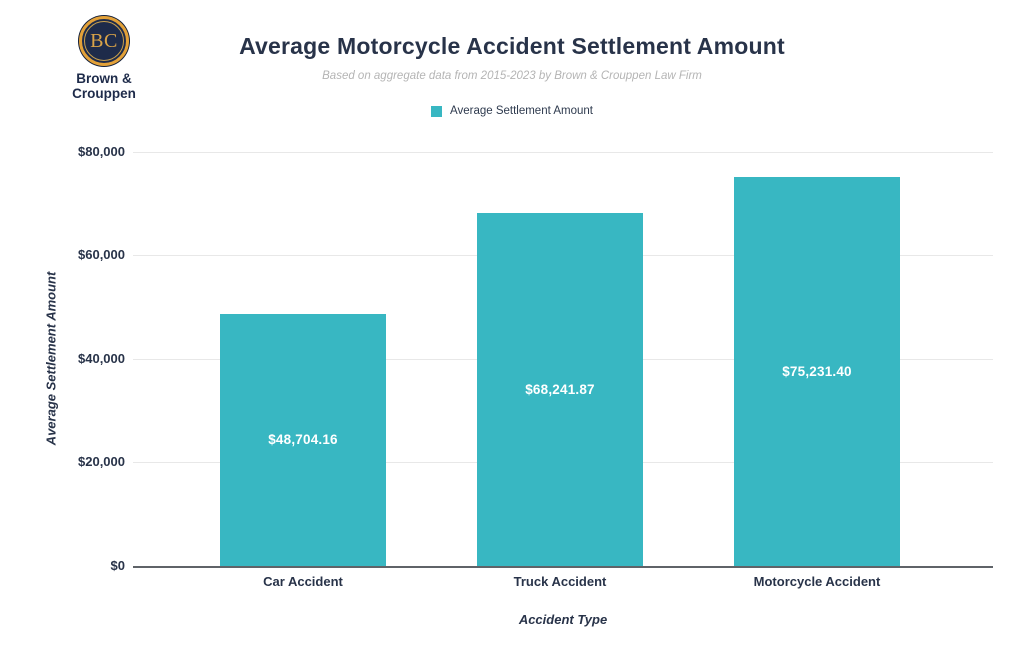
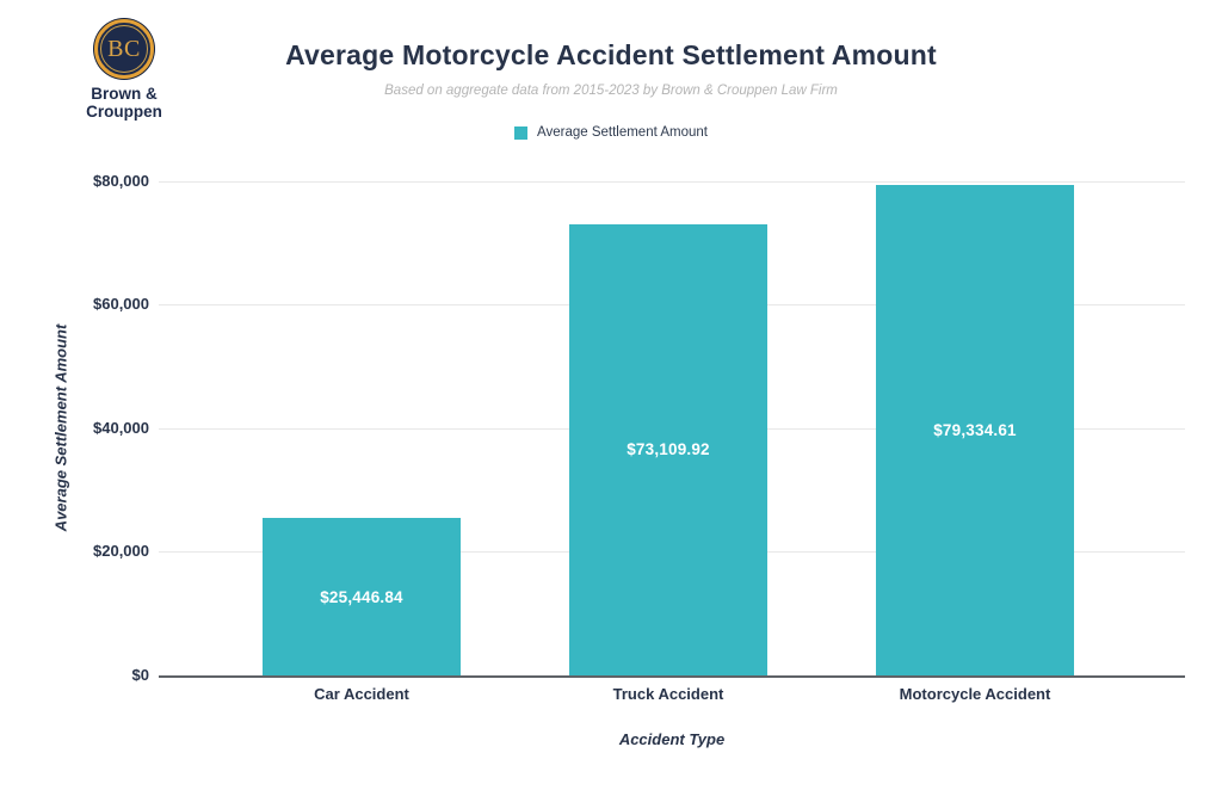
Car Accident: $48,704.16 -> $25,446.84
Truck Accident: $68,241.87 -> $73,109.92
Motorcycle Accident: $75,231.40 -> $79,334.61
